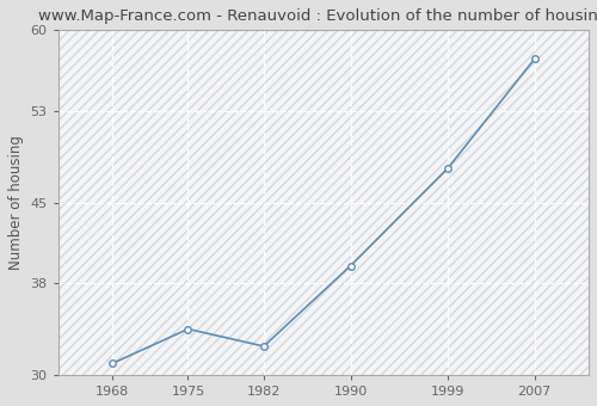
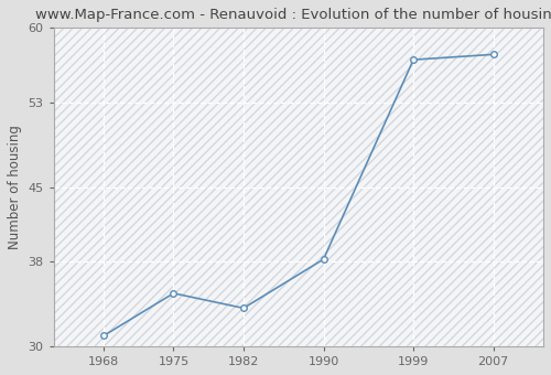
1975: 34.0 -> 35.0
1982: 32.5 -> 33.6
1990: 39.5 -> 38.2
1999: 48.0 -> 57.0
